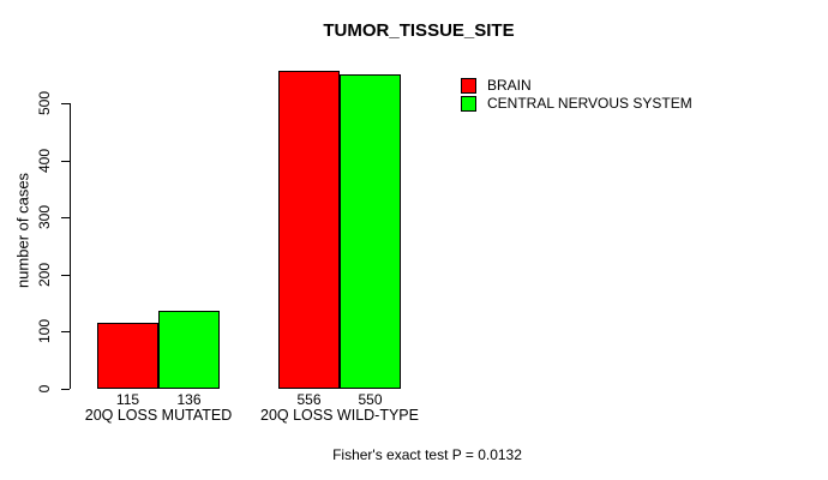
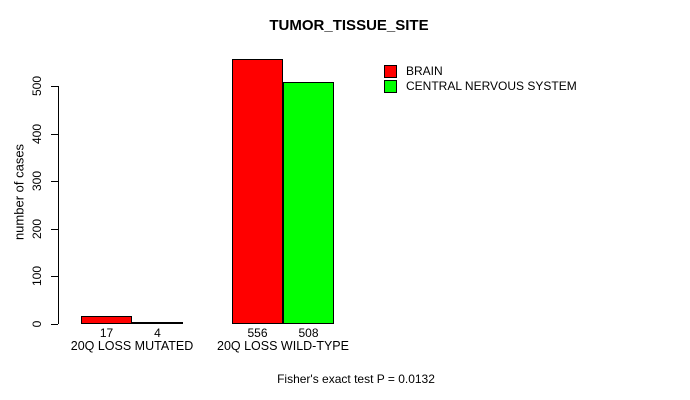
BRAIN/20Q LOSS MUTATED: 115 -> 17
CENTRAL NERVOUS SYSTEM/20Q LOSS MUTATED: 136 -> 4
CENTRAL NERVOUS SYSTEM/20Q LOSS WILD-TYPE: 550 -> 508
